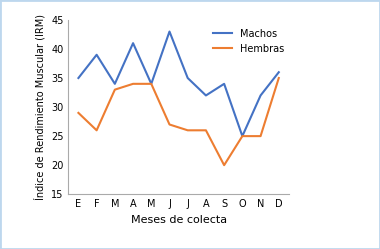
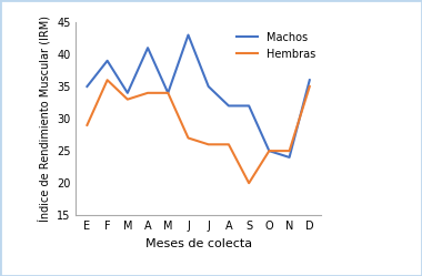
Hembras/F: 26 -> 36
Machos/S: 34 -> 32
Machos/N: 32 -> 24
